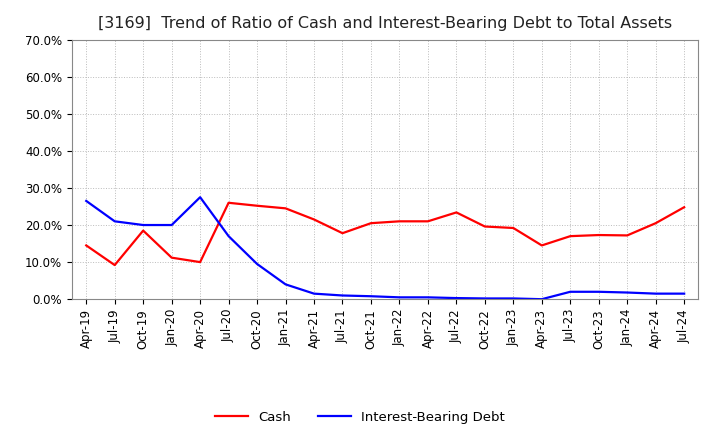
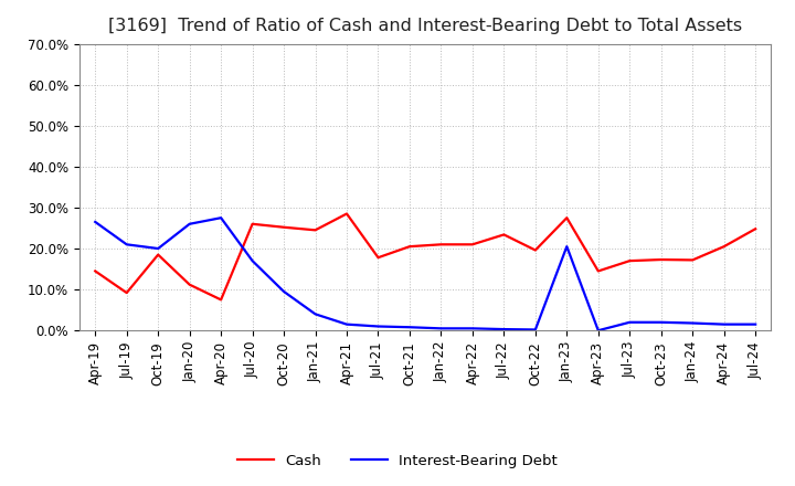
Interest-Bearing Debt/Jan-20: 20.0% -> 26.0%
Cash/Apr-20: 10.0% -> 7.5%
Cash/Apr-21: 21.5% -> 28.5%
Cash/Jan-23: 19.2% -> 27.5%
Interest-Bearing Debt/Jan-23: 0.2% -> 20.5%
